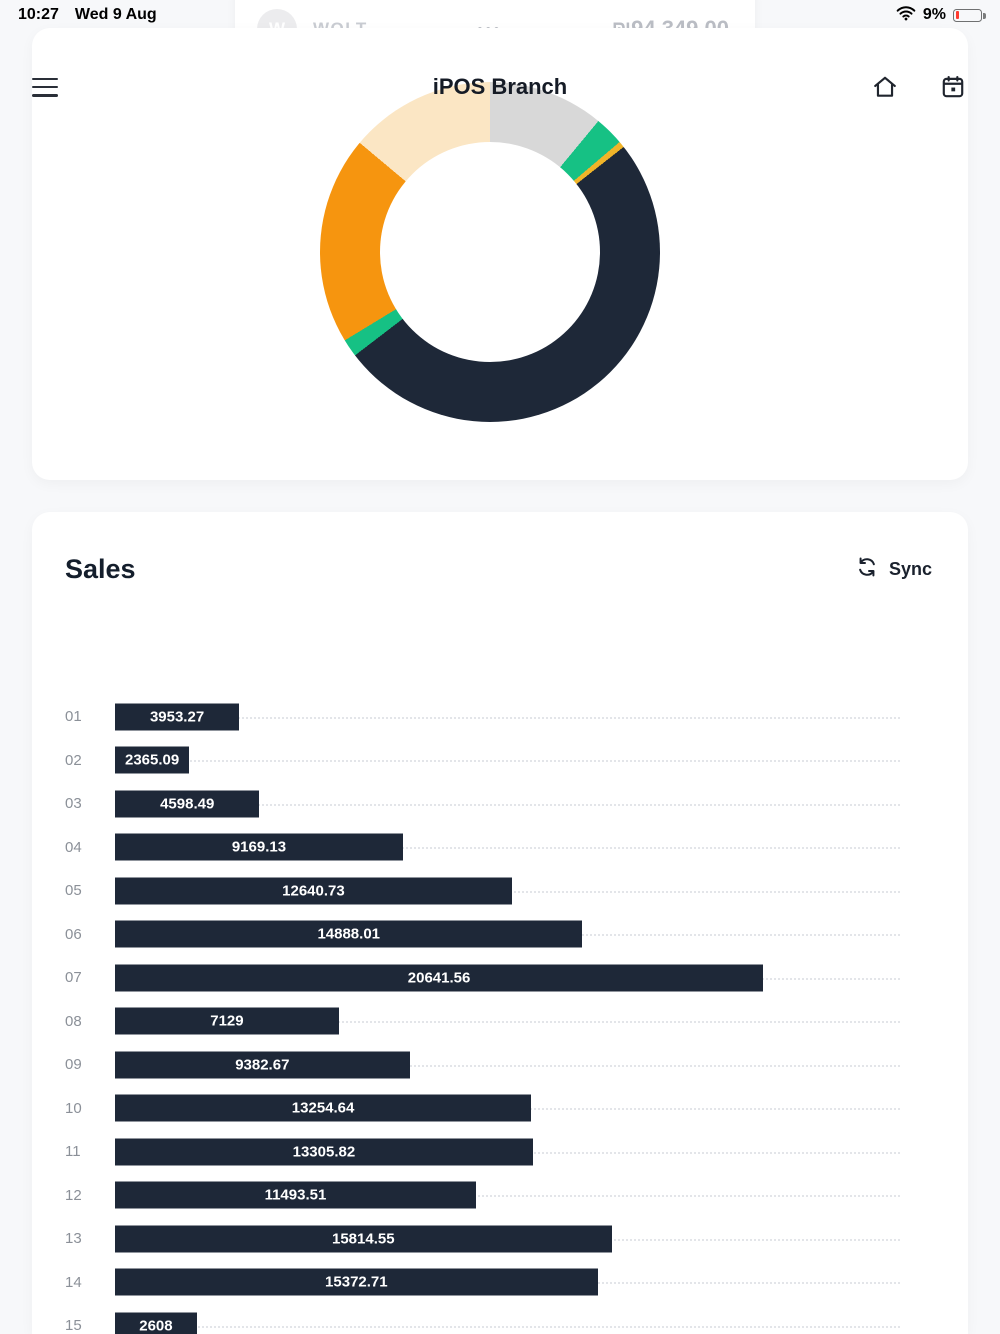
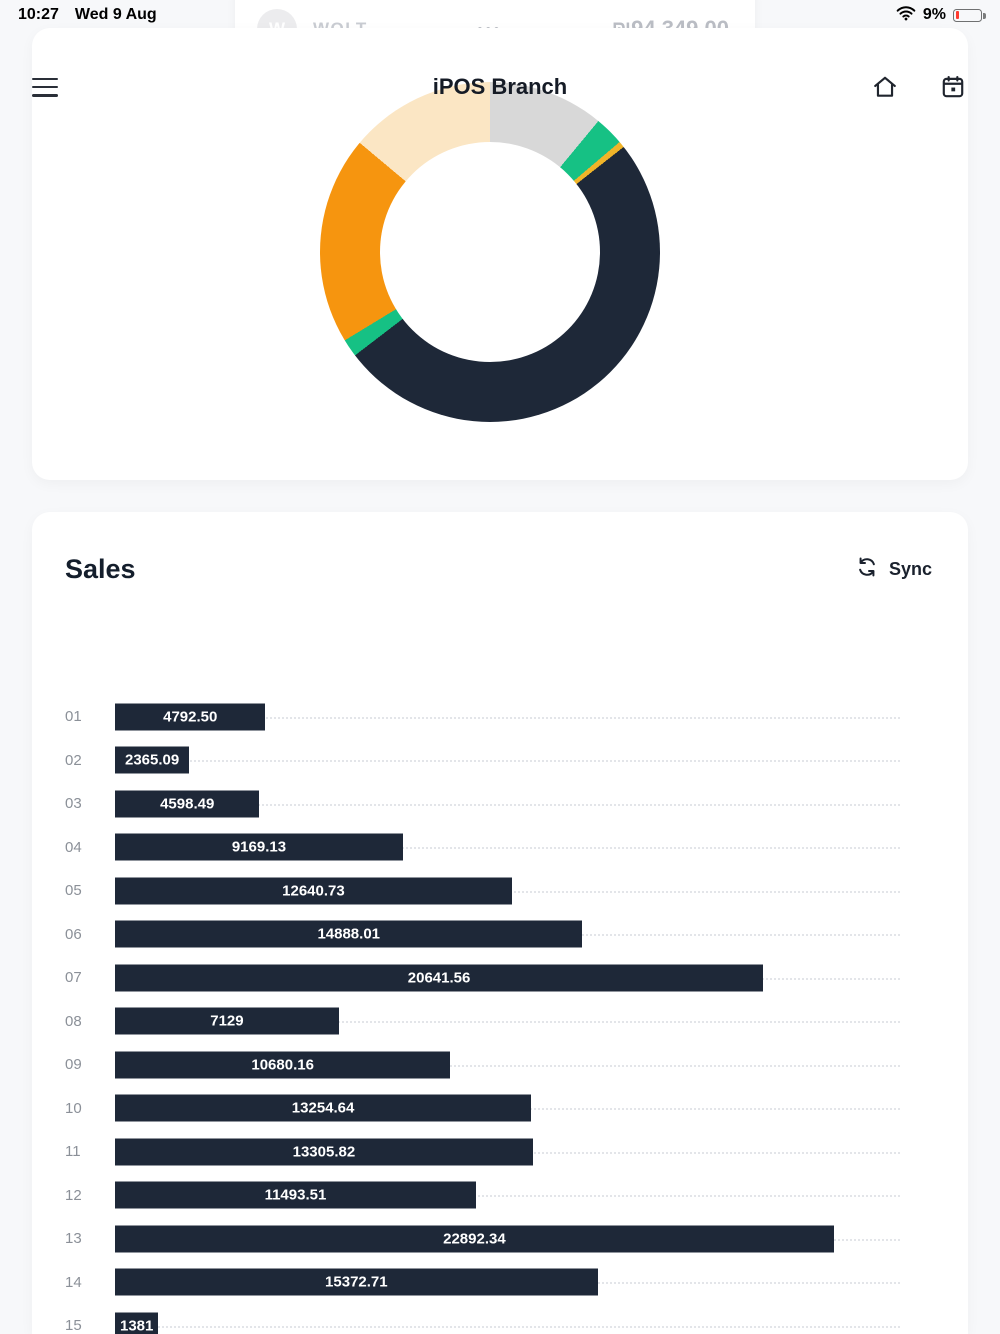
Sales/01: 3953.27 -> 4792.50
Sales/09: 9382.67 -> 10680.16
Sales/13: 15814.55 -> 22892.34
Sales/15: 2608 -> 1381
